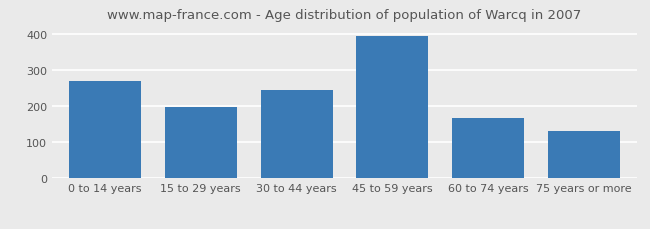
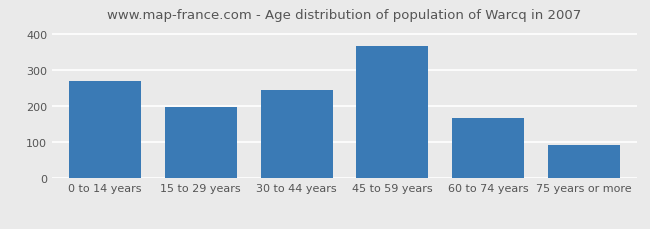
45 to 59 years: 395 -> 365
75 years or more: 130 -> 93
